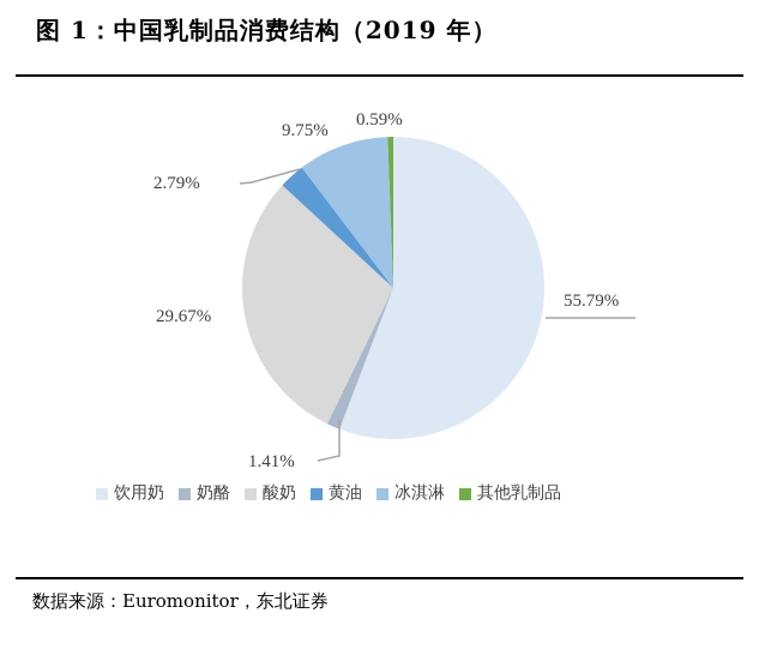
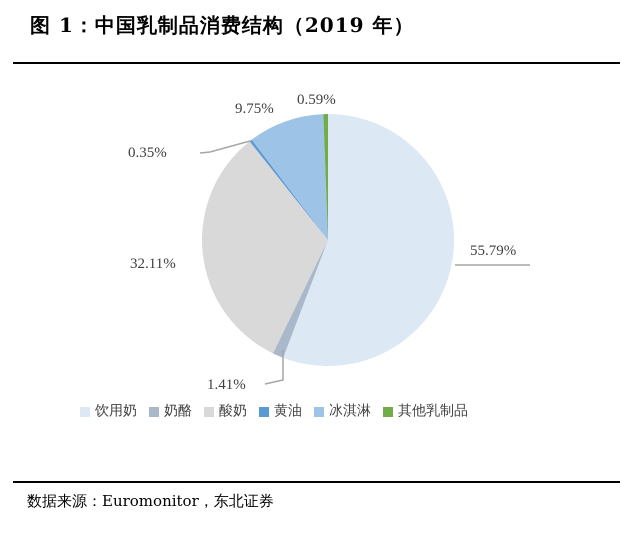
酸奶: 29.67% -> 32.11%
黄油: 2.79% -> 0.35%
